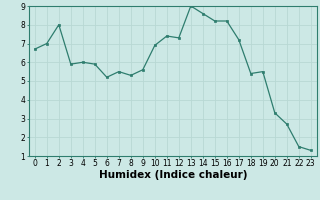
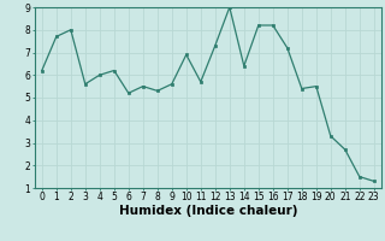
0: 6.7 -> 6.2
1: 7.0 -> 7.7
3: 5.9 -> 5.6
5: 5.9 -> 6.2
11: 7.4 -> 5.7
14: 8.6 -> 6.4
